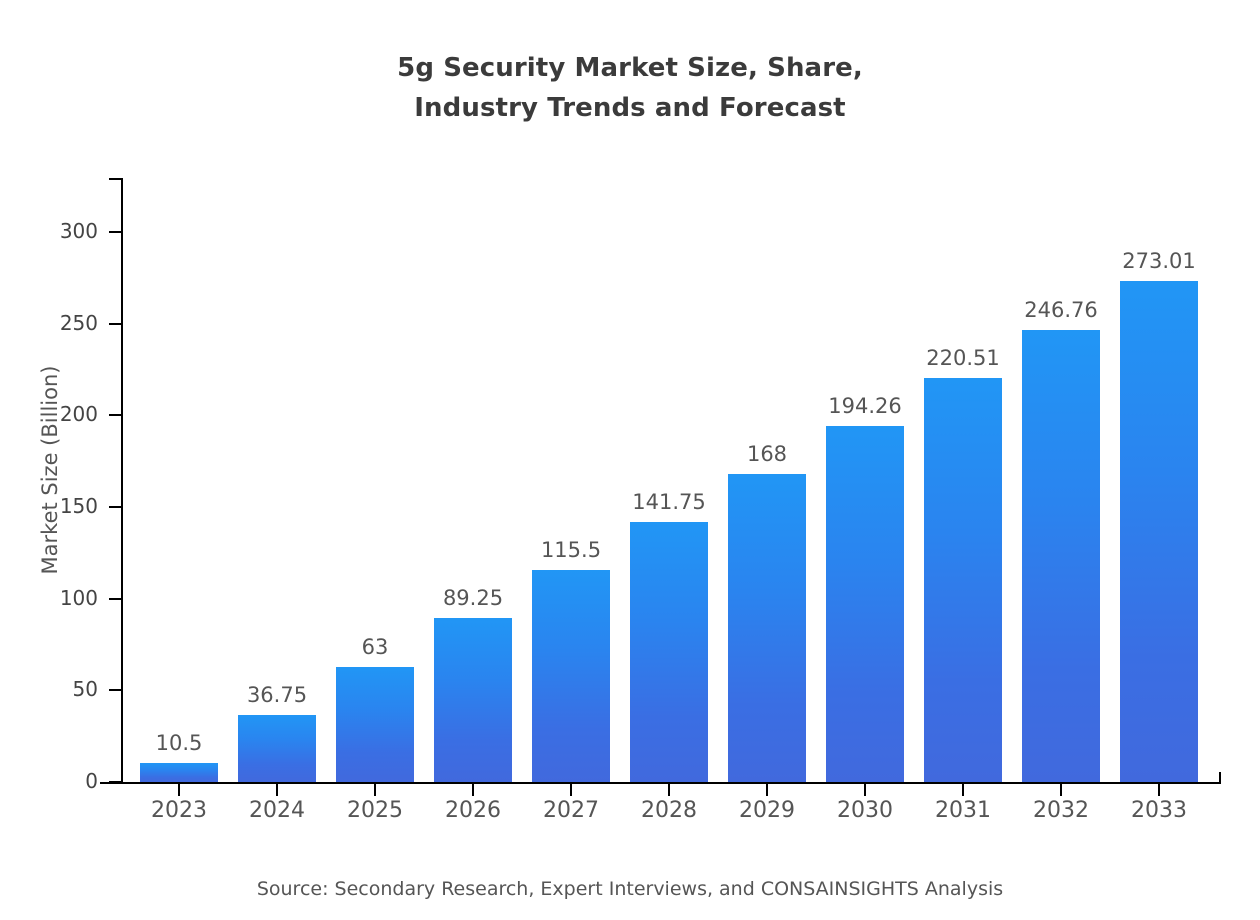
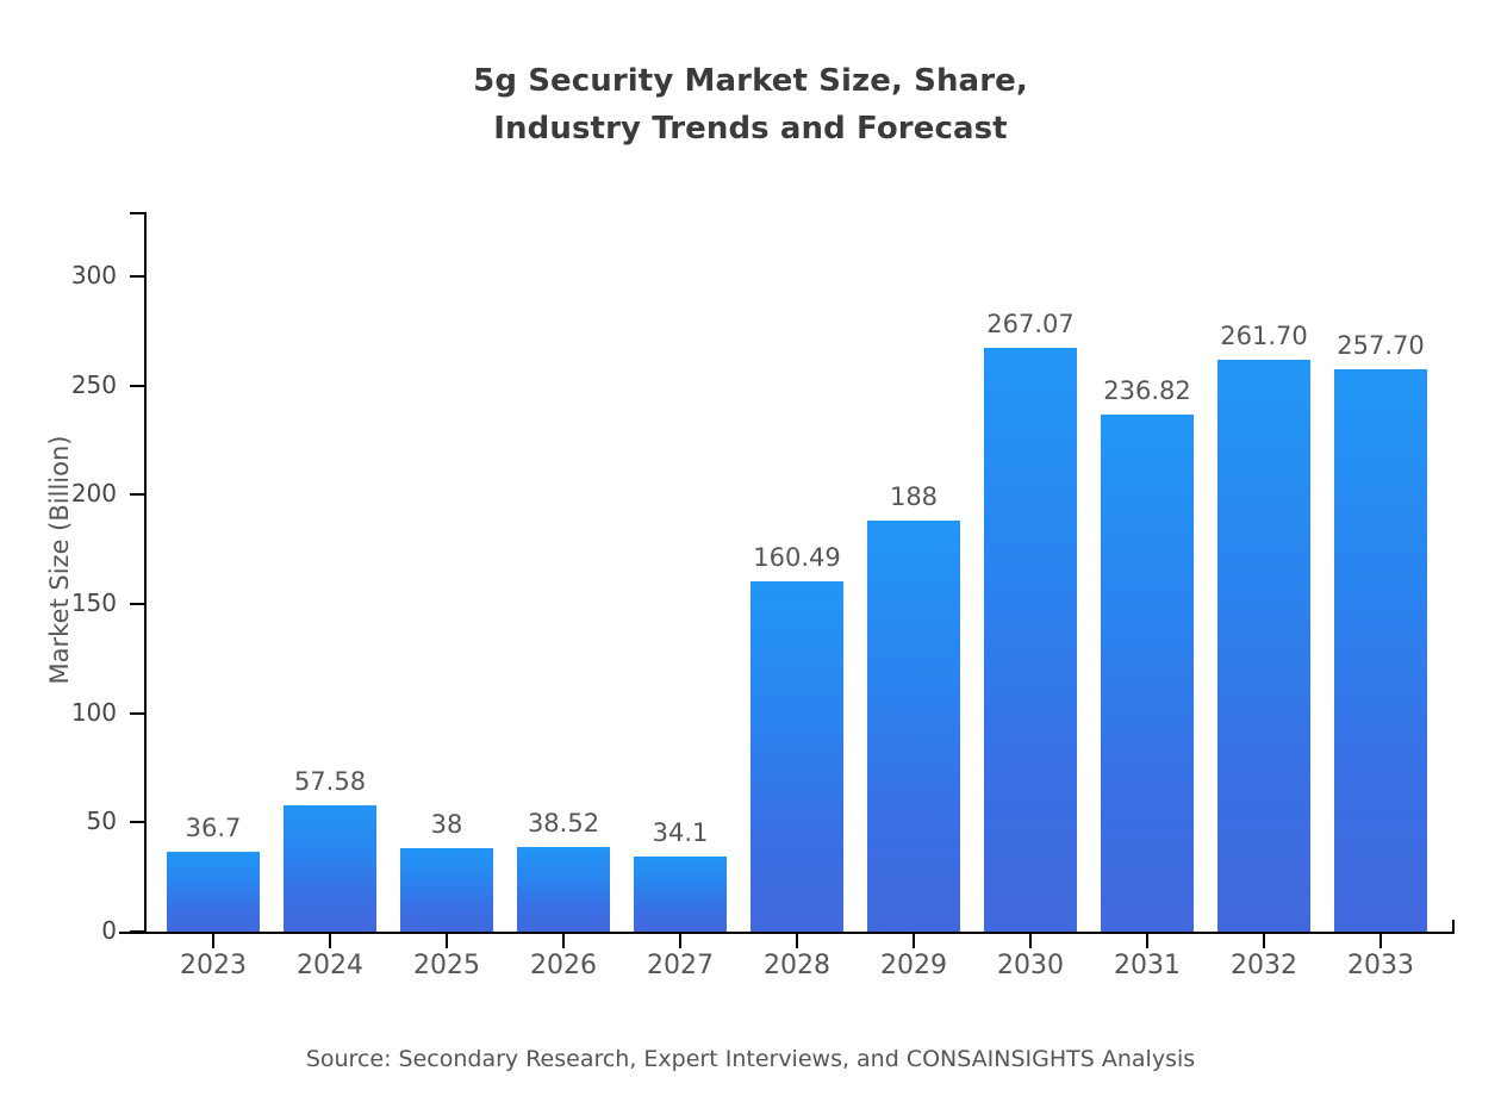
2023: 10.5 -> 36.7
2024: 36.75 -> 57.58
2025: 63 -> 38
2026: 89.25 -> 38.52
2027: 115.5 -> 34.1
2028: 141.75 -> 160.49
2029: 168 -> 188
2030: 194.26 -> 267.07
2031: 220.51 -> 236.82
2032: 246.76 -> 261.70
2033: 273.01 -> 257.70
